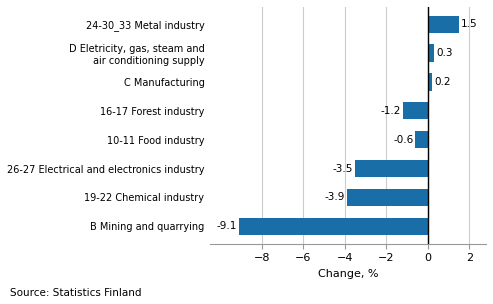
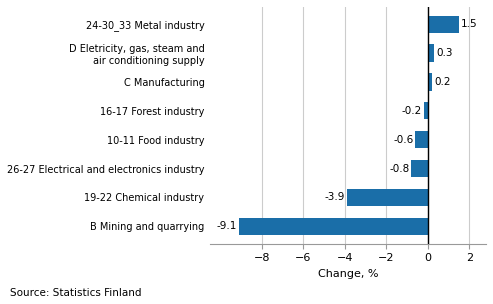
16-17 Forest industry: -1.2 -> -0.2
26-27 Electrical and electronics industry: -3.5 -> -0.8
